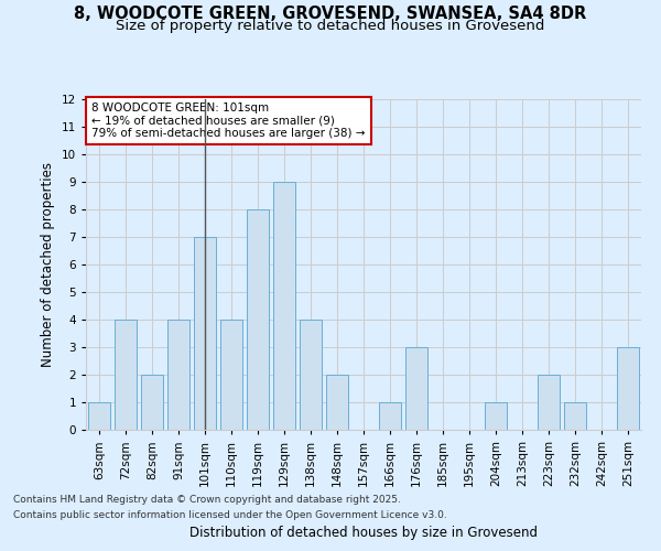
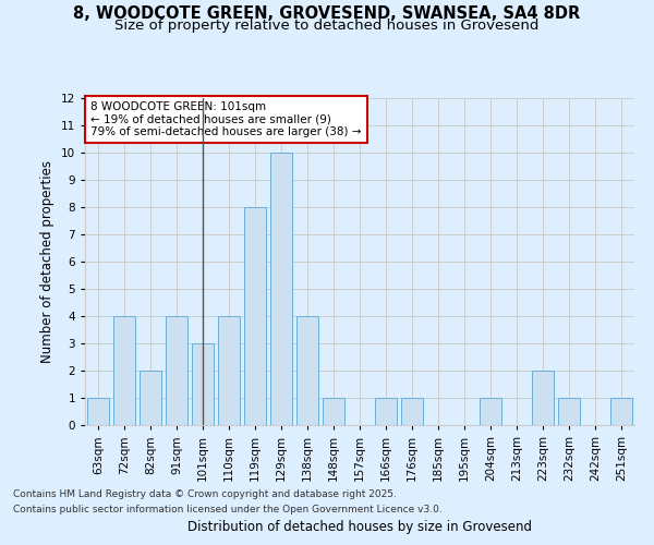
101sqm: 7 -> 3
129sqm: 9 -> 10
148sqm: 2 -> 1
176sqm: 3 -> 1
251sqm: 3 -> 1
